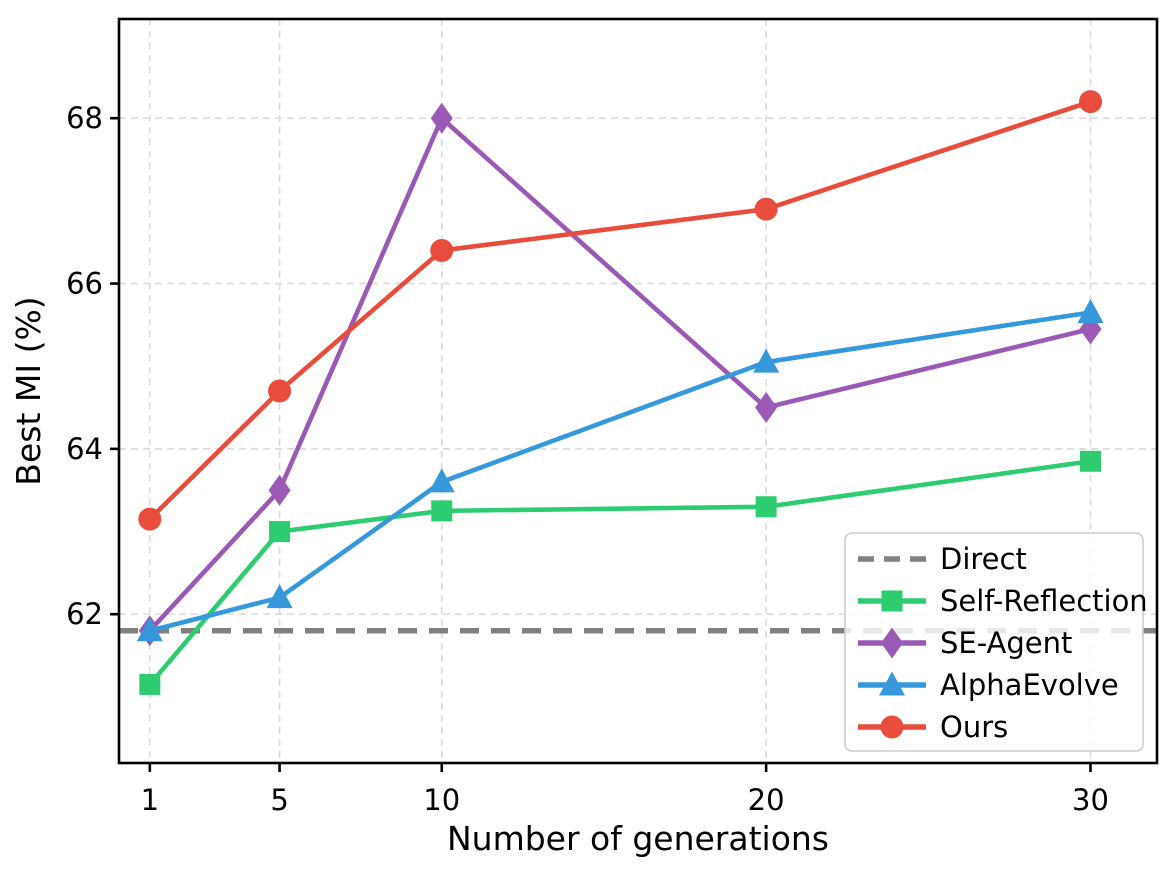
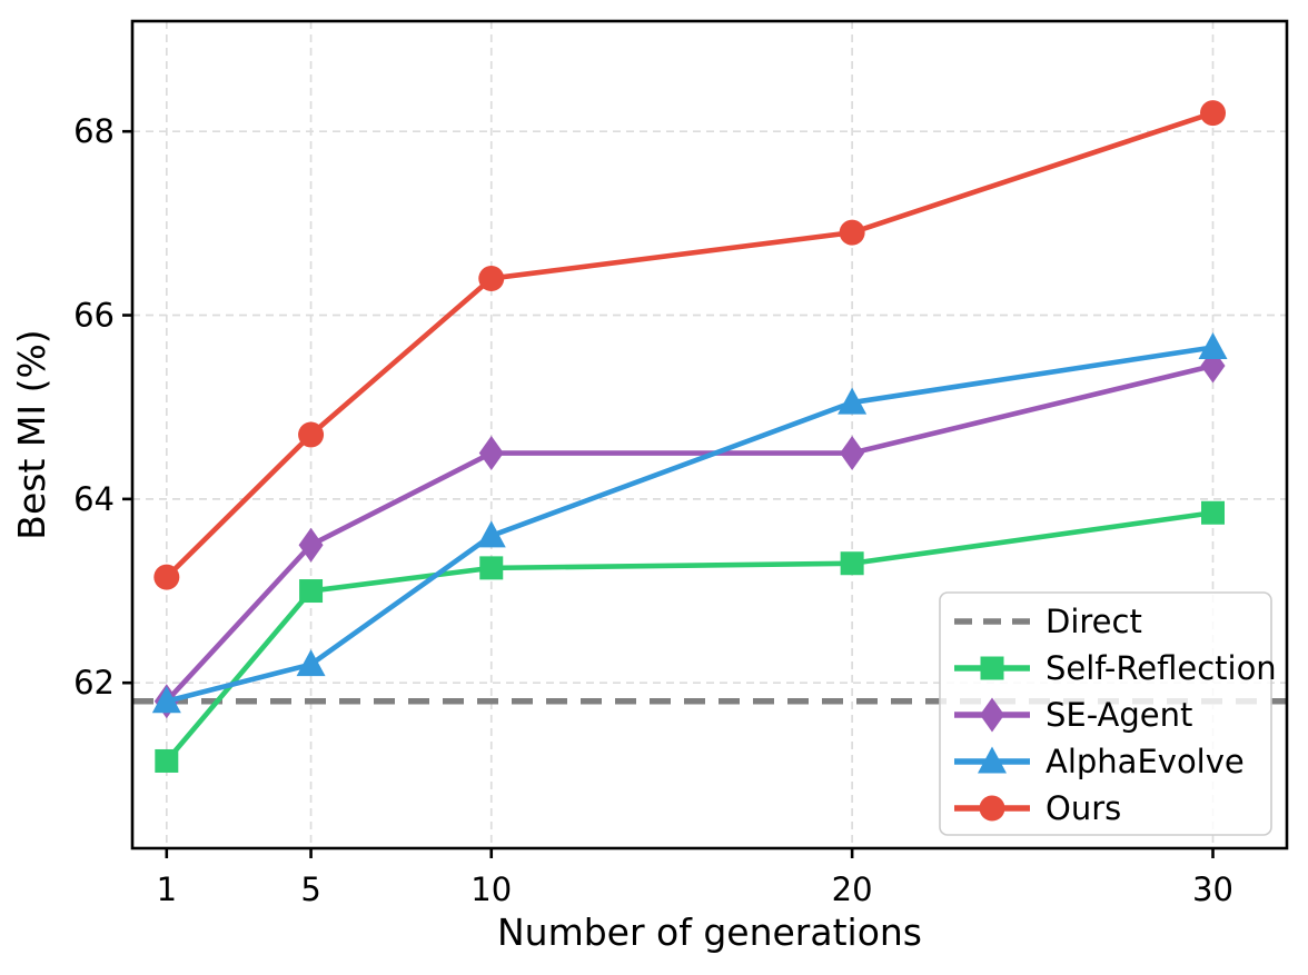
SE-Agent/10: 68.0 -> 64.5
